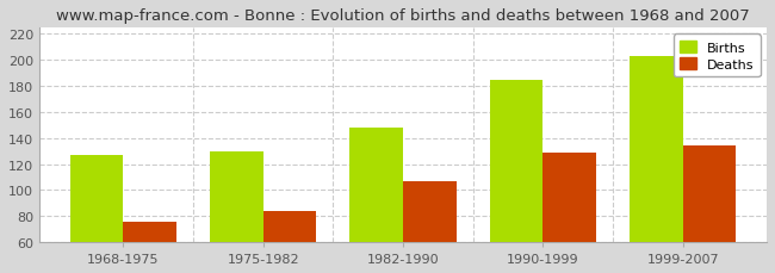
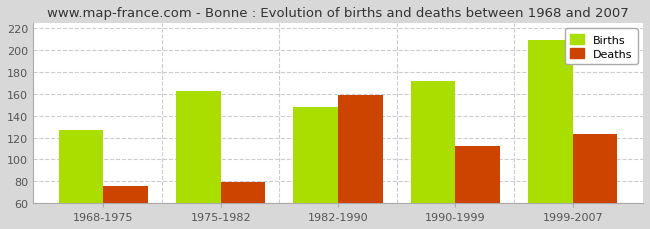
Births/1975-1982: 130 -> 163
Deaths/1975-1982: 84 -> 79
Deaths/1982-1990: 107 -> 159
Births/1990-1999: 185 -> 172
Deaths/1990-1999: 129 -> 112
Births/1999-2007: 203 -> 209
Deaths/1999-2007: 134 -> 123
